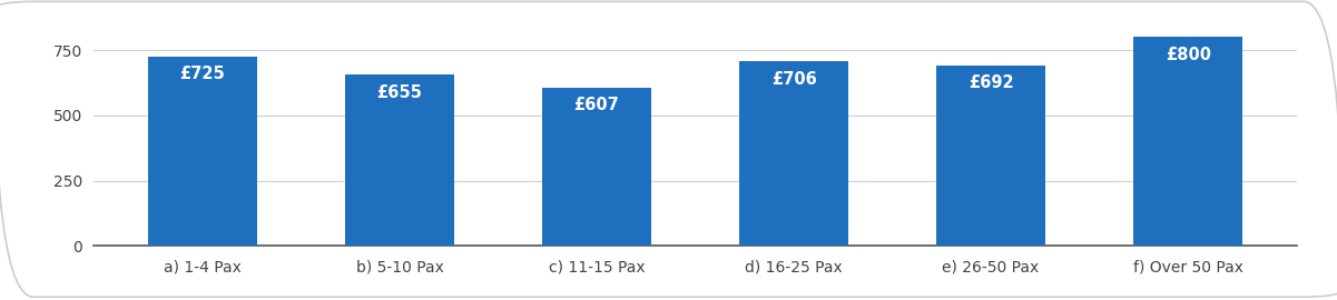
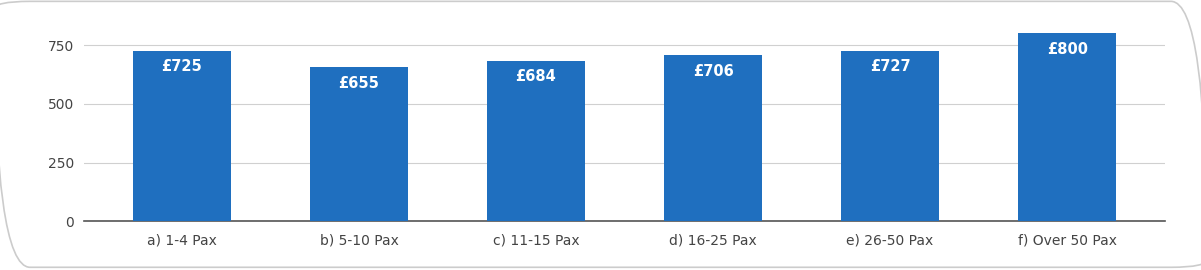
c) 11-15 Pax: £607 -> £684
e) 26-50 Pax: £692 -> £727
